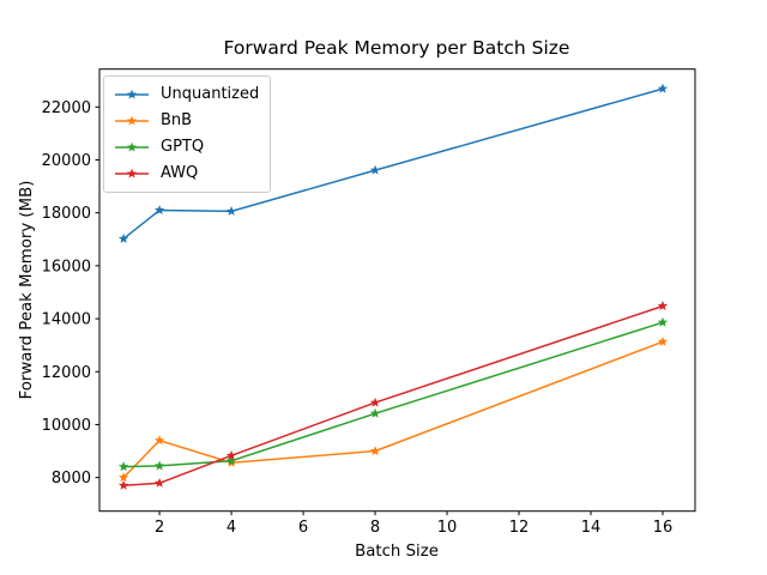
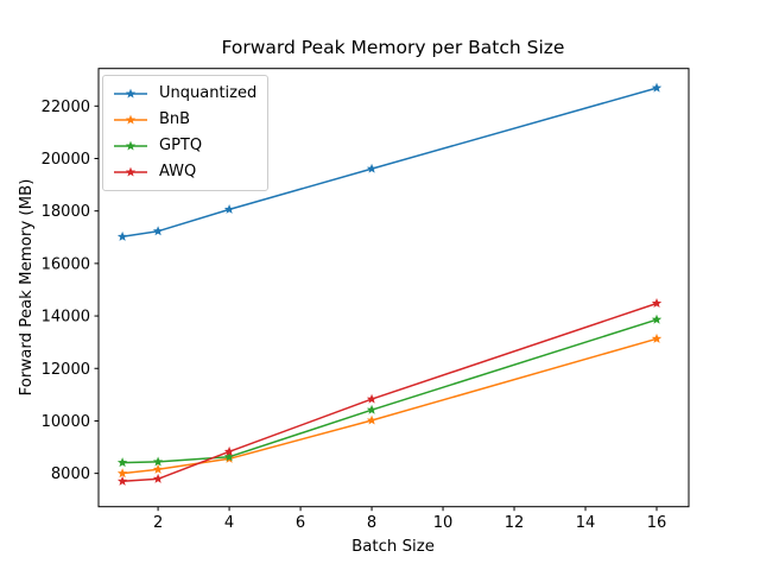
Unquantized/2: 18100 -> 17200
BnB/2: 9400 -> 8200
BnB/8: 9000 -> 10000
